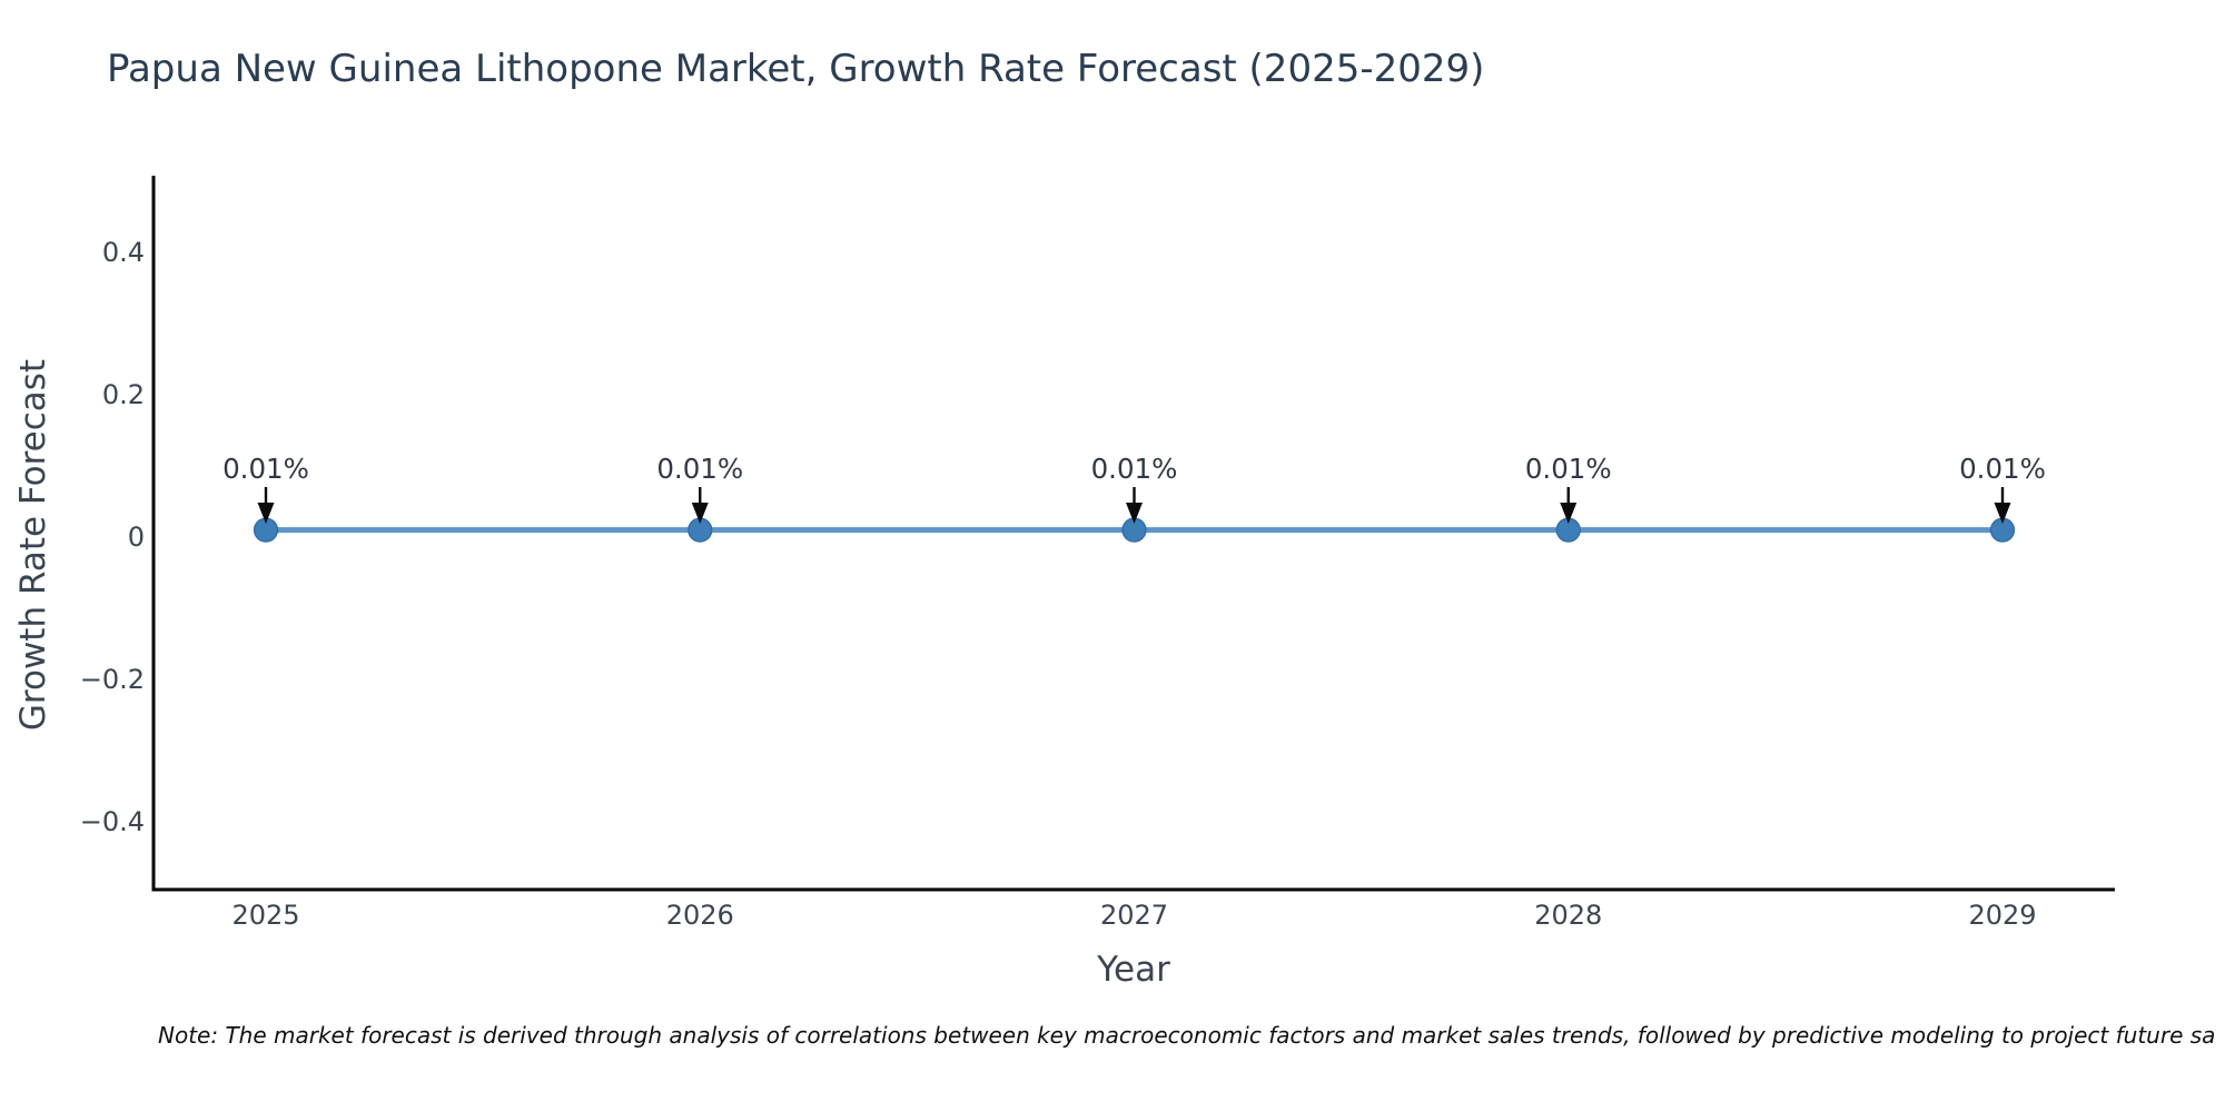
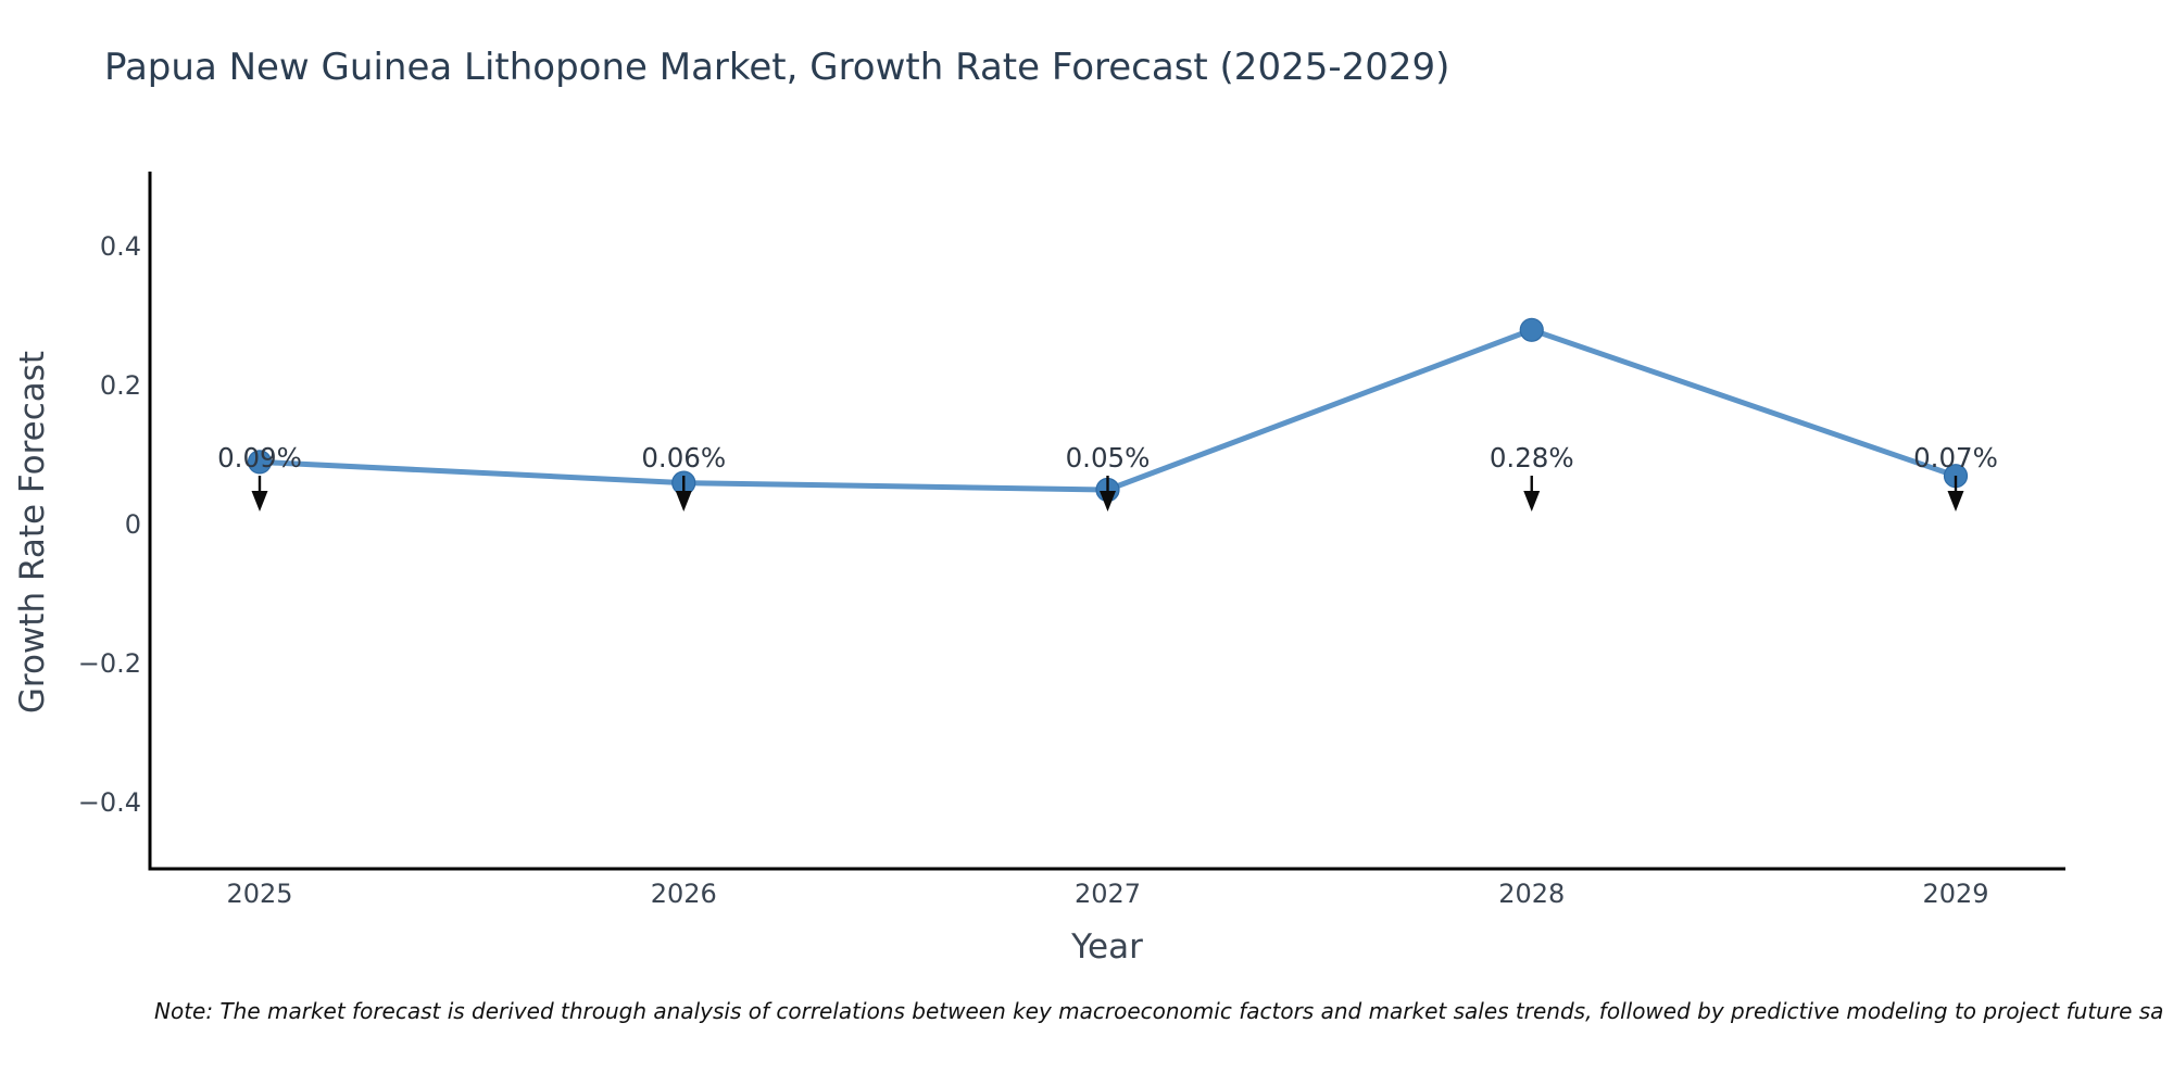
2025: 0.01% -> 0.09%
2026: 0.01% -> 0.06%
2027: 0.01% -> 0.05%
2028: 0.01% -> 0.28%
2029: 0.01% -> 0.07%
